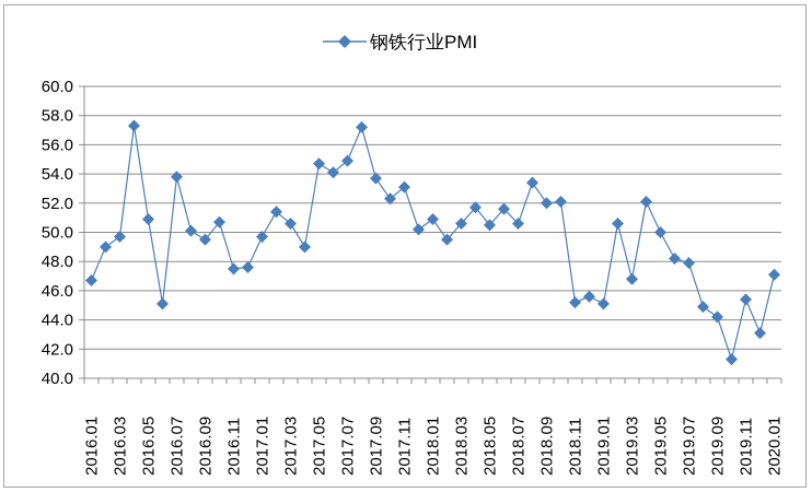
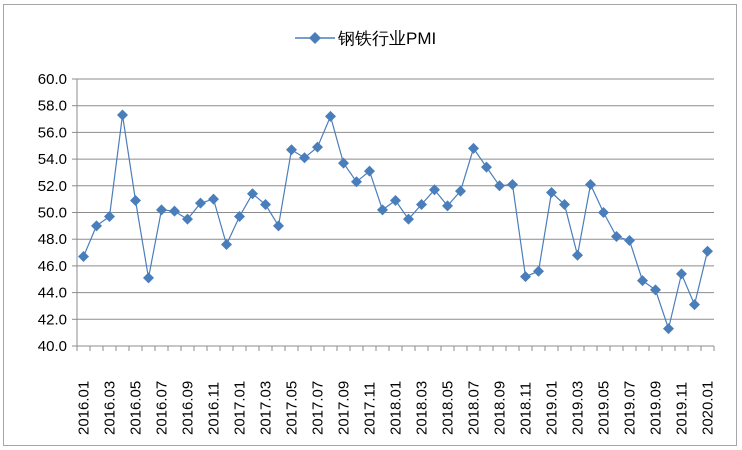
2016.07: 53.8 -> 50.2
2016.11: 47.5 -> 51.0
2018.07: 50.6 -> 54.8
2019.01: 45.1 -> 51.5
